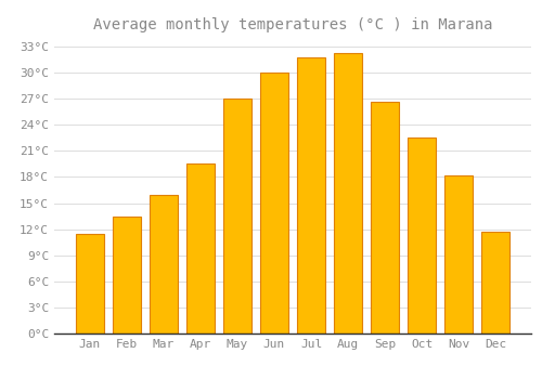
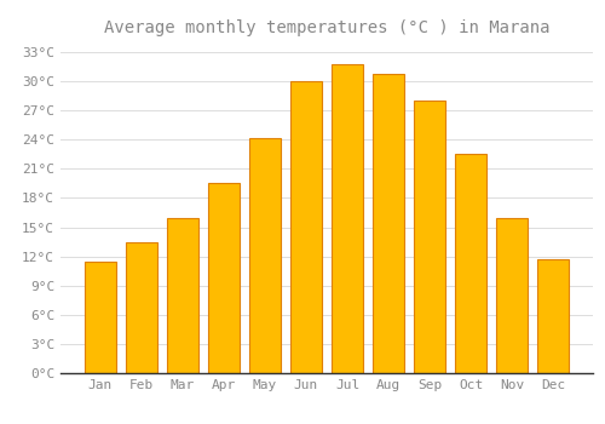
May: 27.0°C -> 24.2°C
Aug: 32.2°C -> 30.8°C
Sep: 26.6°C -> 28.0°C
Nov: 18.2°C -> 16.0°C
